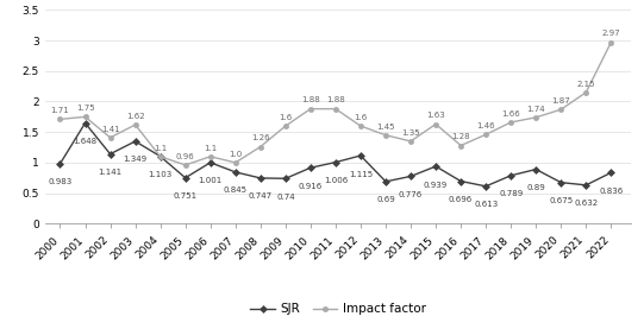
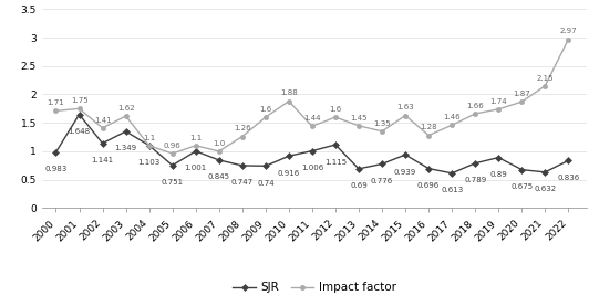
Impact factor/2011: 1.88 -> 1.44
